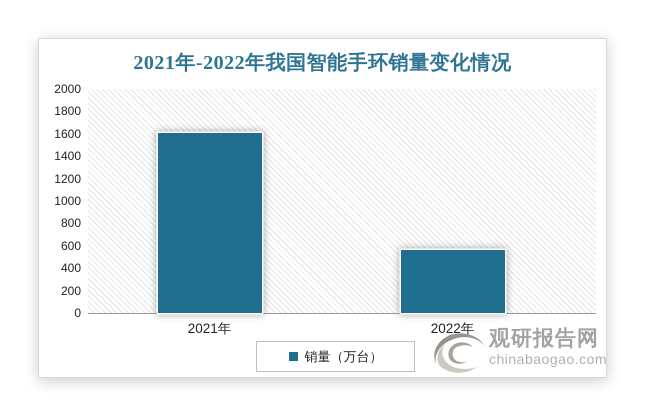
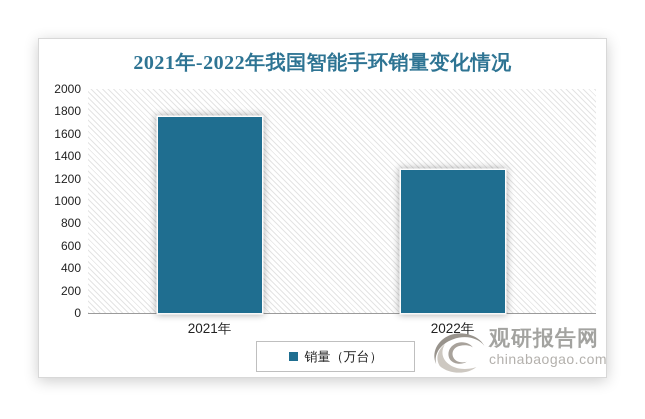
2021年: 1610 -> 1750
2022年: 560 -> 1280
